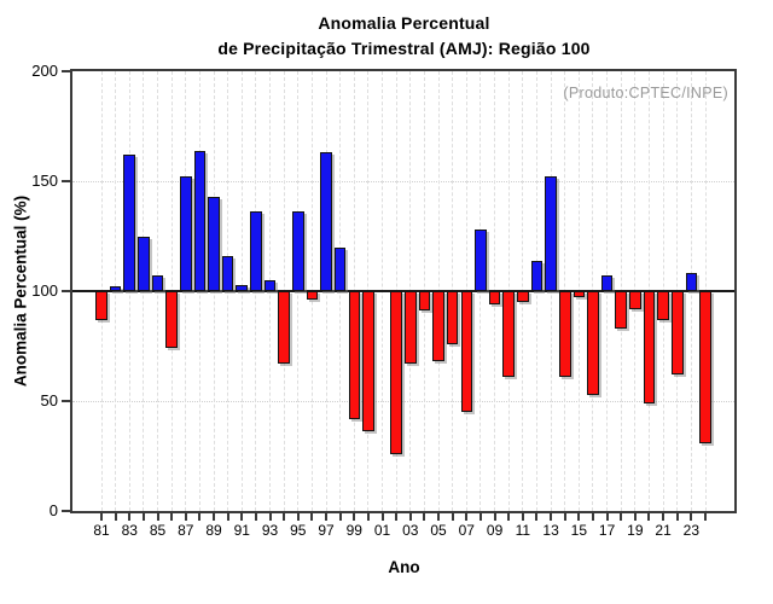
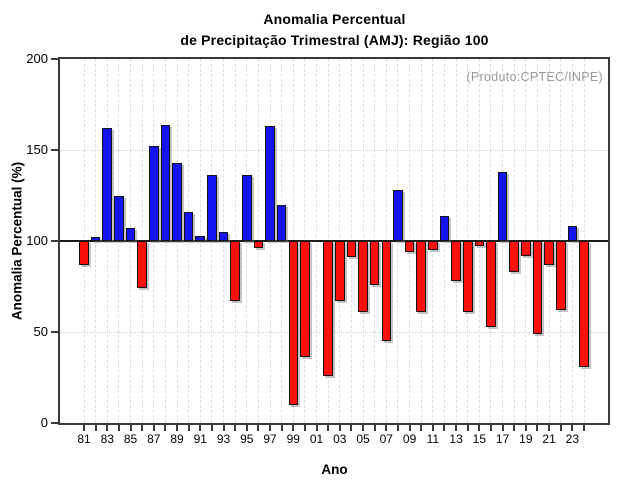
99: 42 -> 10
05: 68 -> 61
13: 152 -> 78
17: 107 -> 138
